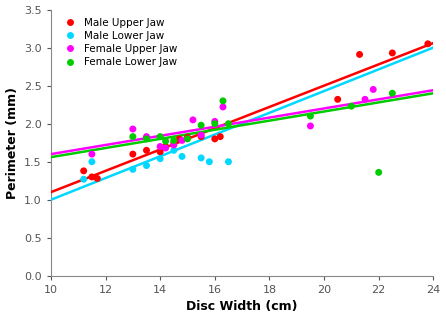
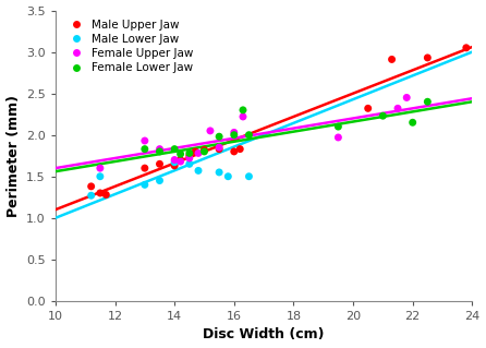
Male Lower Jaw/14: 1.54 -> 1.67
Female Lower Jaw/22: 1.36 -> 2.15
